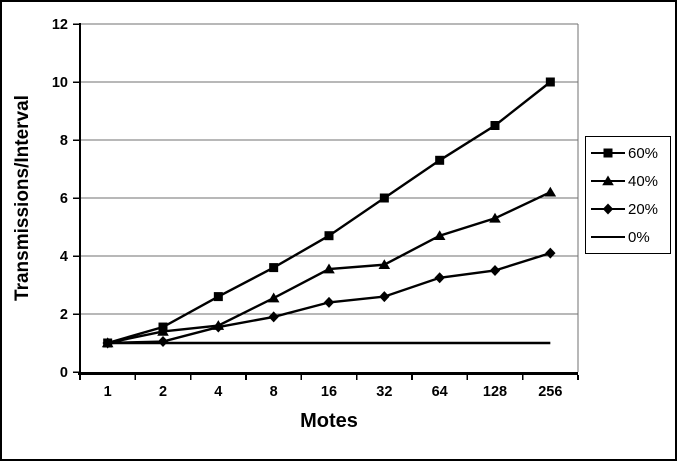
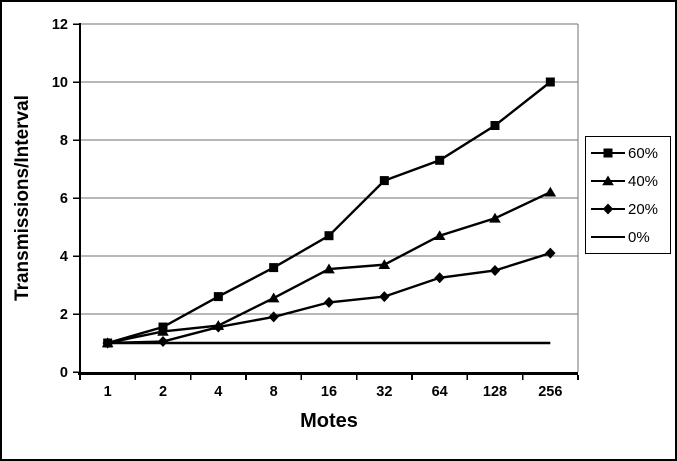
60%/32: 6.0 -> 6.6
